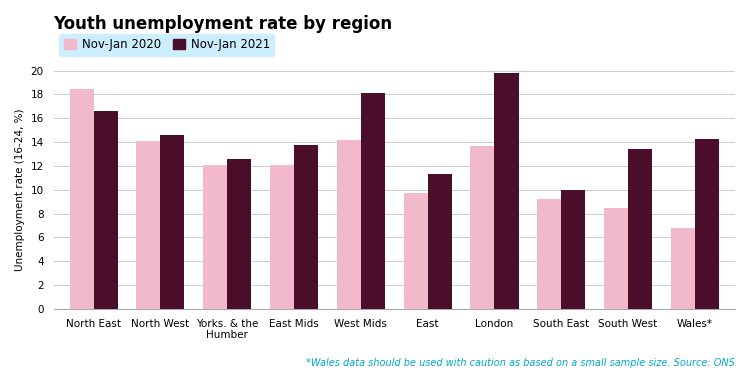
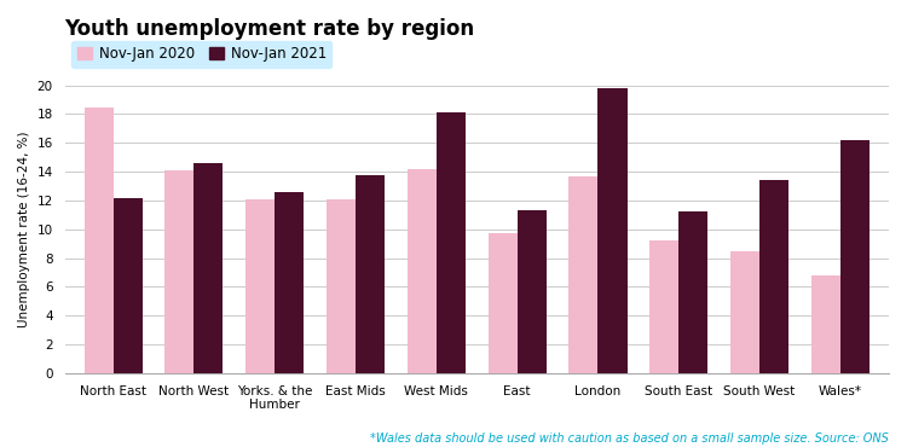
Nov-Jan 2021/North East: 16.6 -> 12.2
Nov-Jan 2021/South East: 10.0 -> 11.2
Nov-Jan 2021/Wales*: 14.3 -> 16.2
